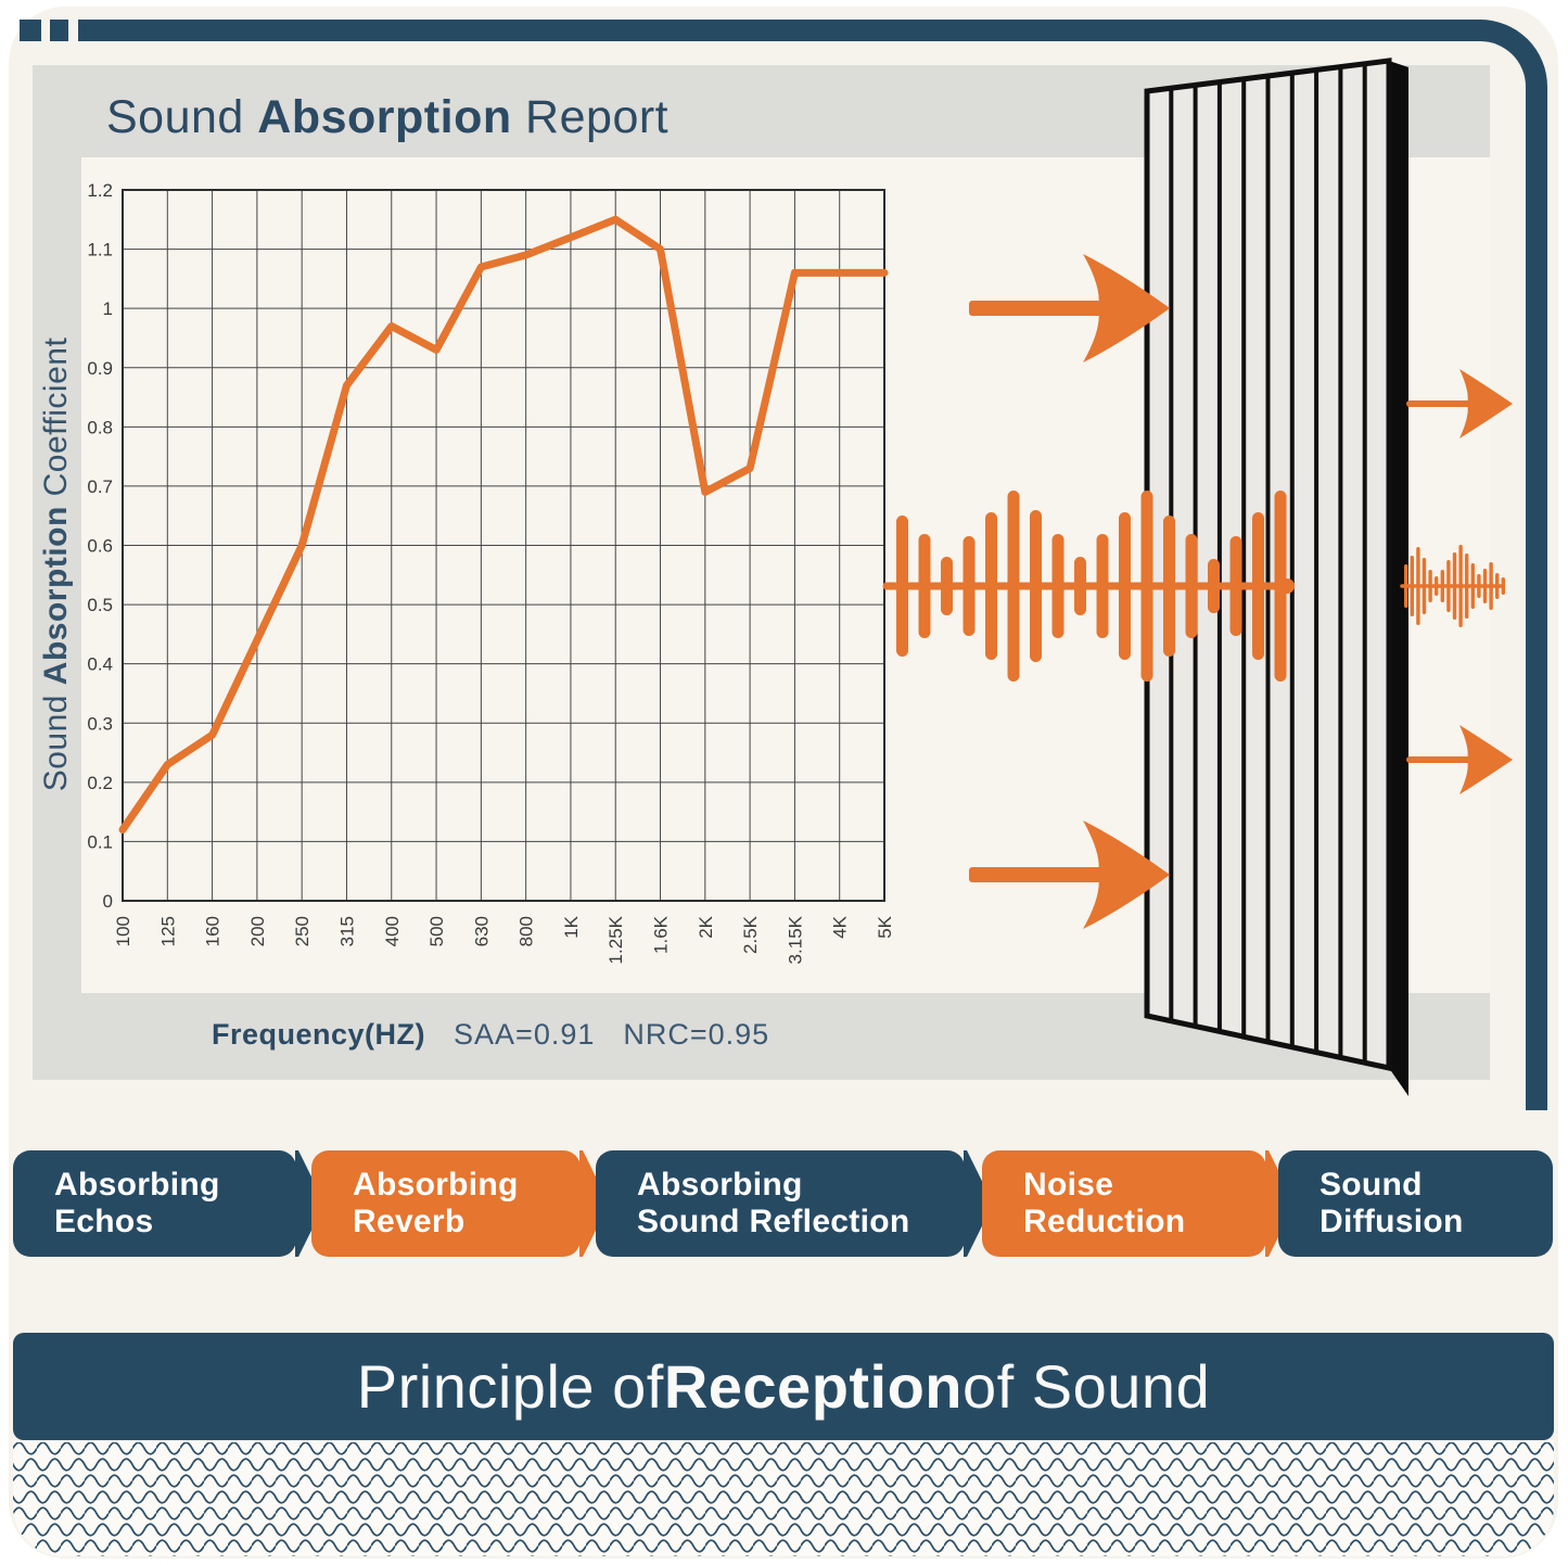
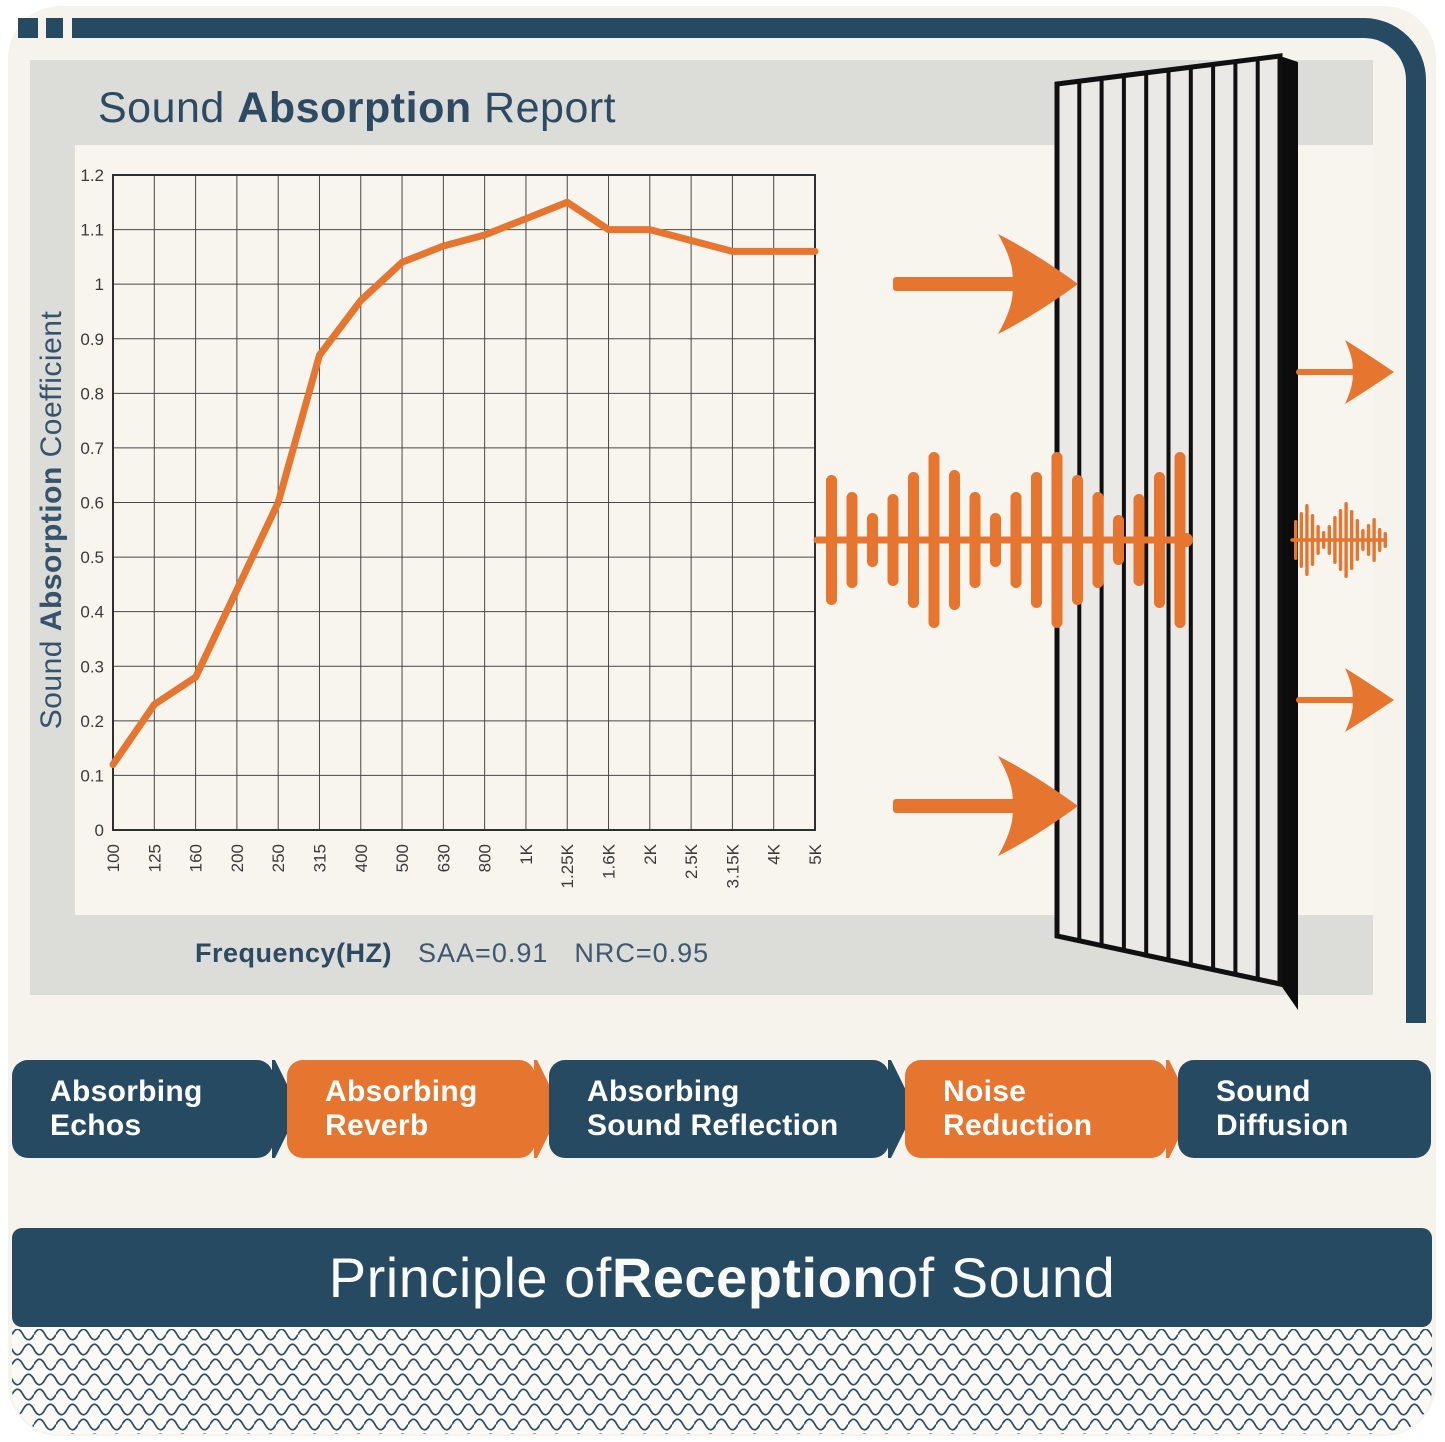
500: 0.93 -> 1.04
2K: 0.69 -> 1.10
2.5K: 0.73 -> 1.08
